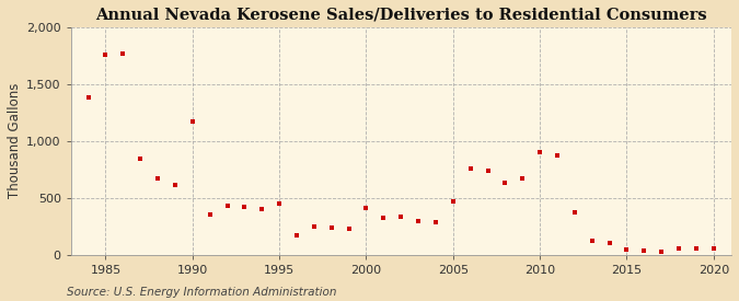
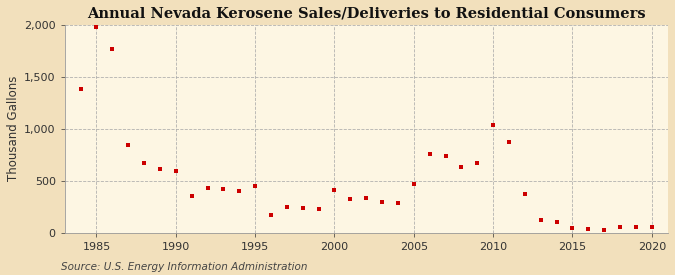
1985: 1,760 -> 1,980
1990: 1,170 -> 590
2010: 900 -> 1,040
